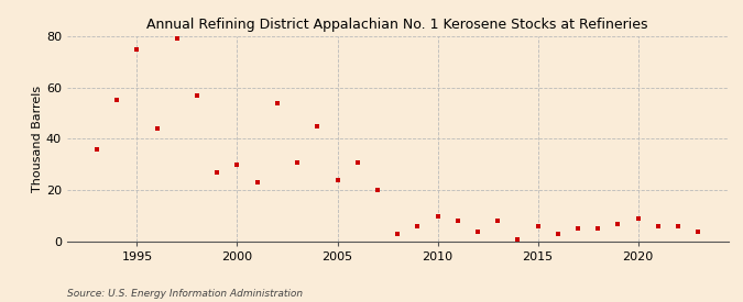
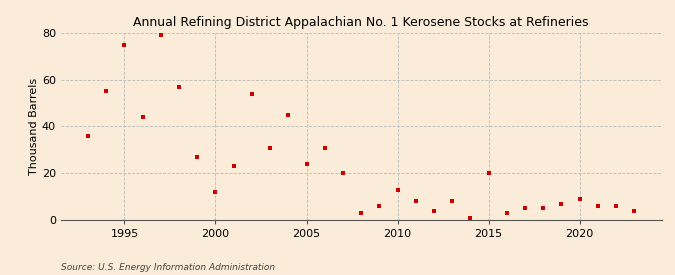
2000: 30 -> 12
2010: 10 -> 13
2015: 6 -> 20
